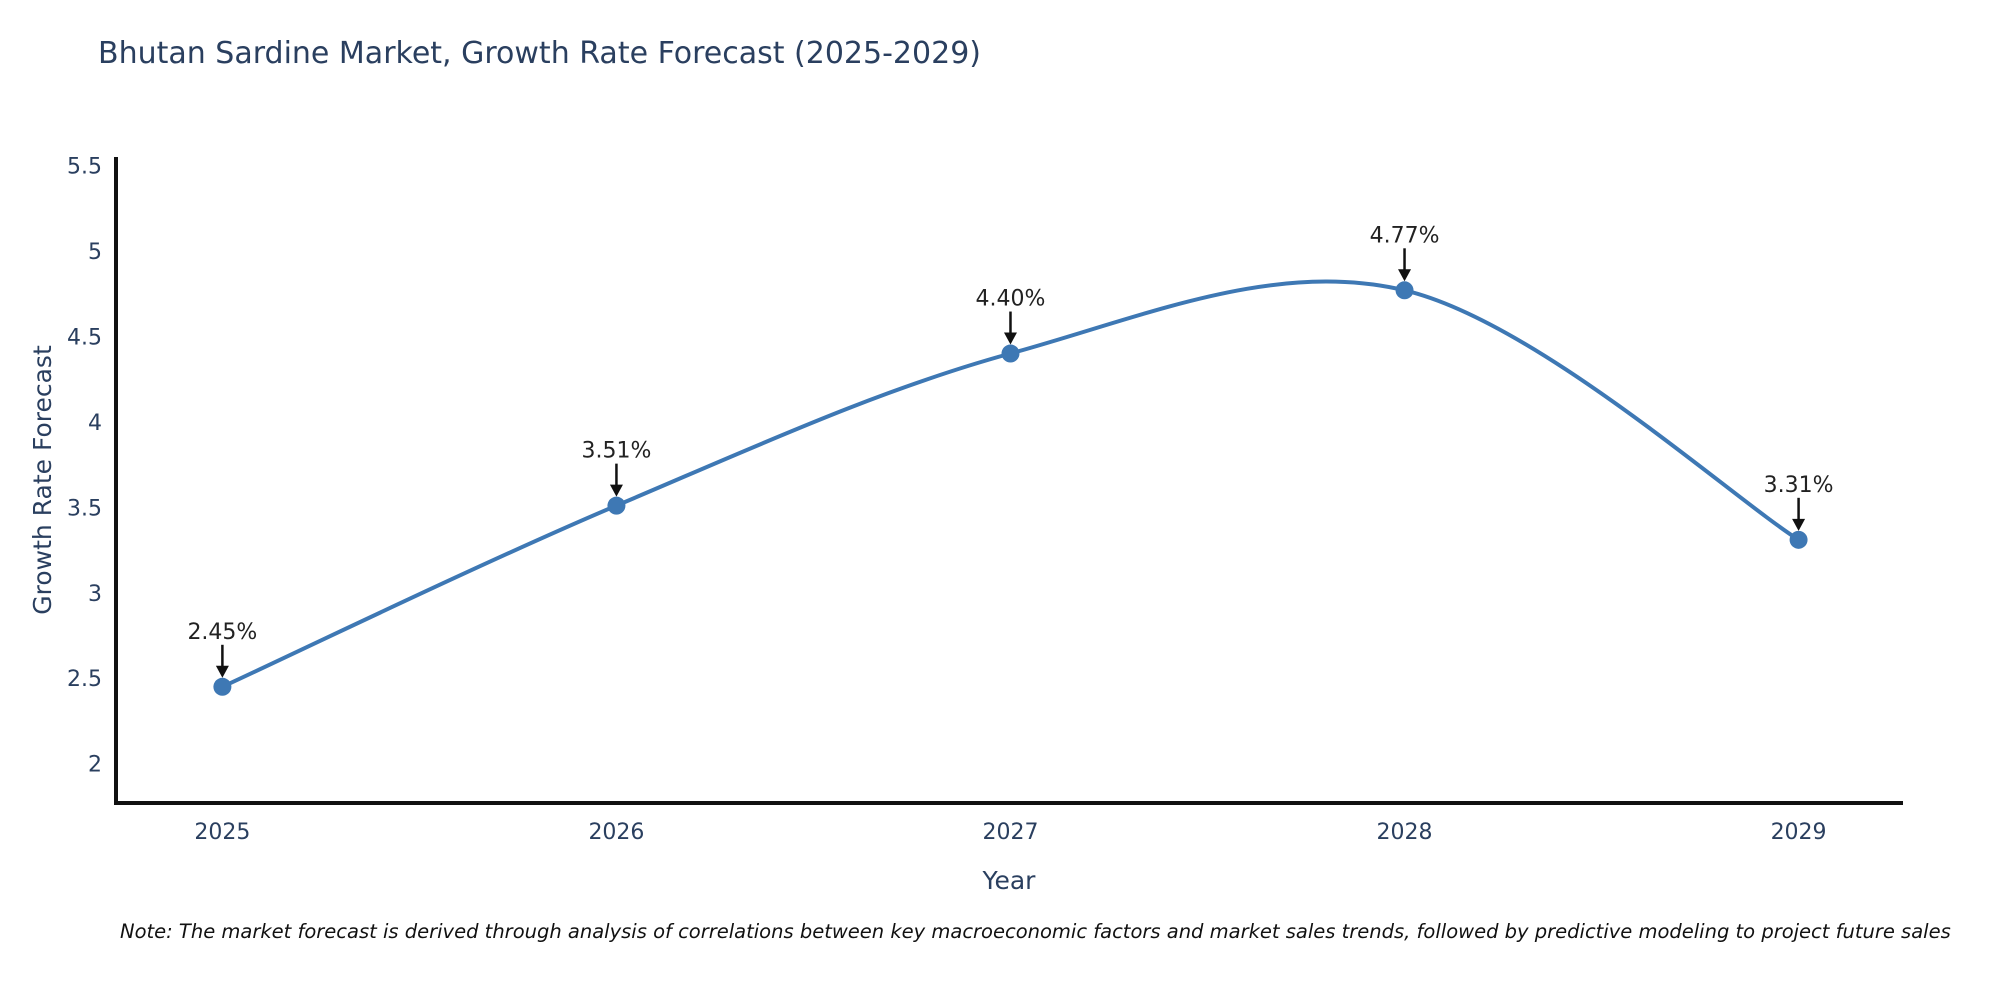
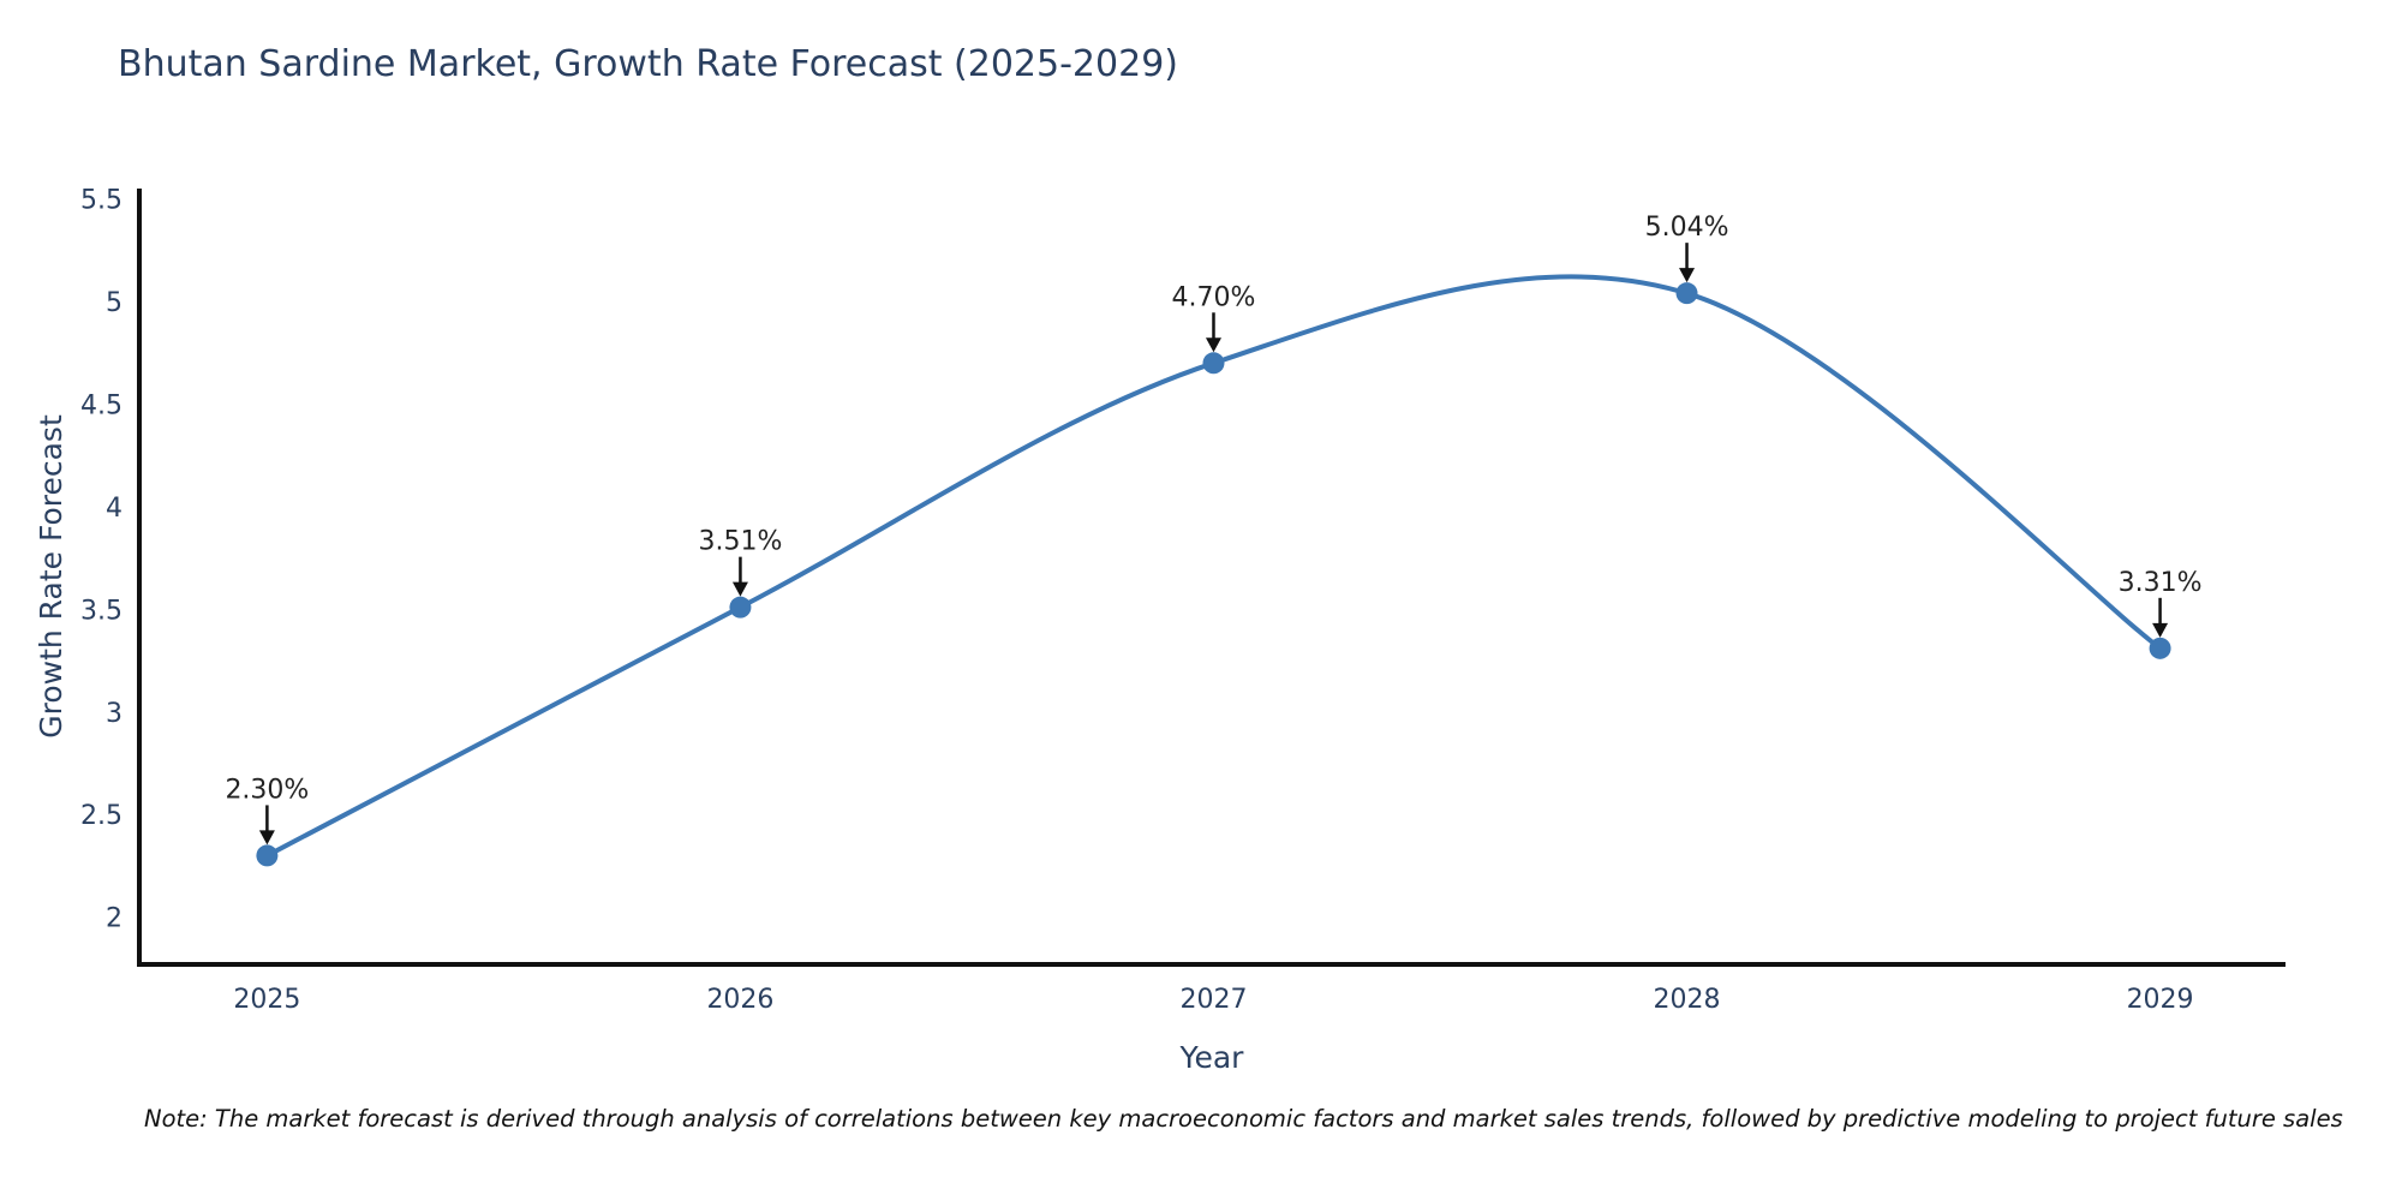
2025: 2.45% -> 2.30%
2027: 4.40% -> 4.70%
2028: 4.77% -> 5.04%
